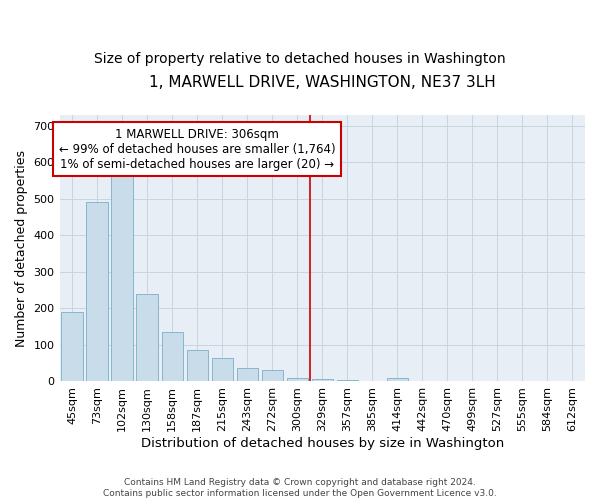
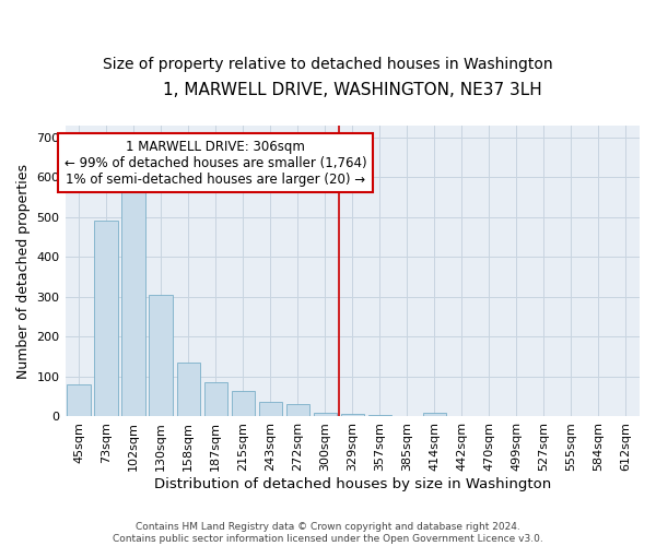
45sqm: 190 -> 80
130sqm: 240 -> 305
